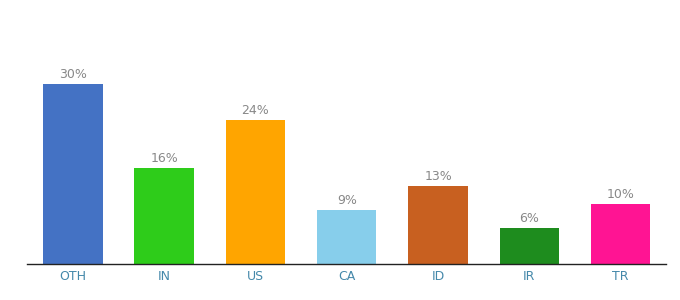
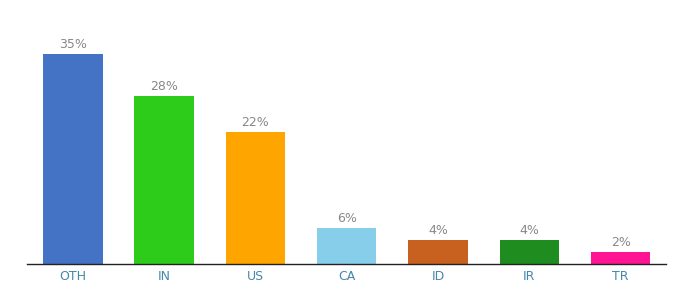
OTH: 30% -> 35%
IN: 16% -> 28%
US: 24% -> 22%
CA: 9% -> 6%
ID: 13% -> 4%
IR: 6% -> 4%
TR: 10% -> 2%
